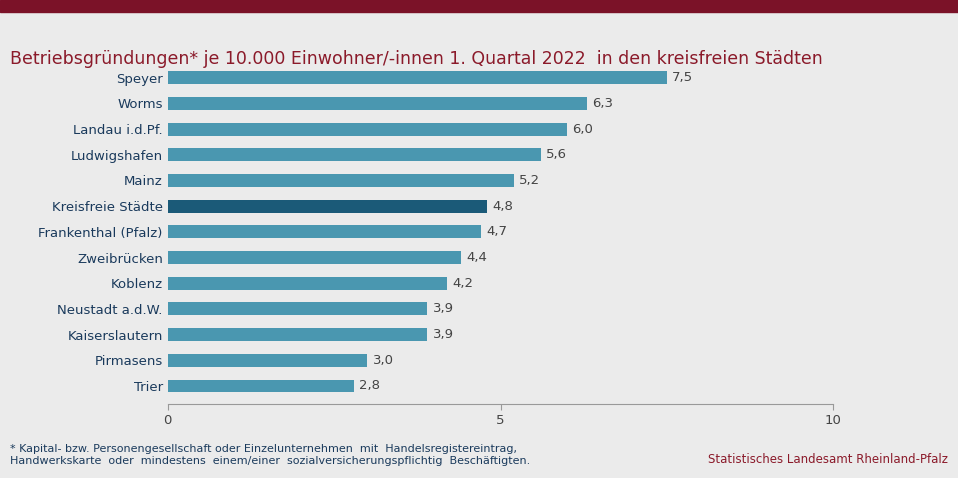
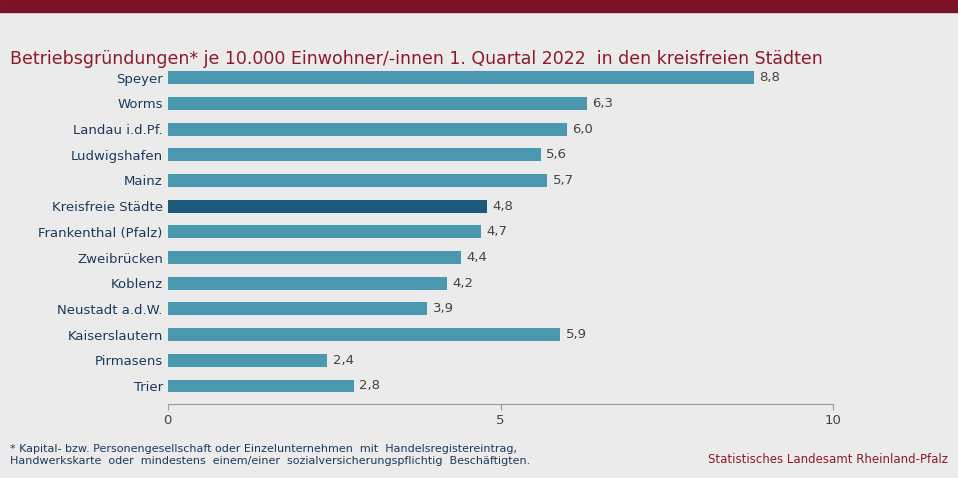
Speyer: 7,5 -> 8,8
Mainz: 5,2 -> 5,7
Kaiserslautern: 3,9 -> 5,9
Pirmasens: 3,0 -> 2,4
